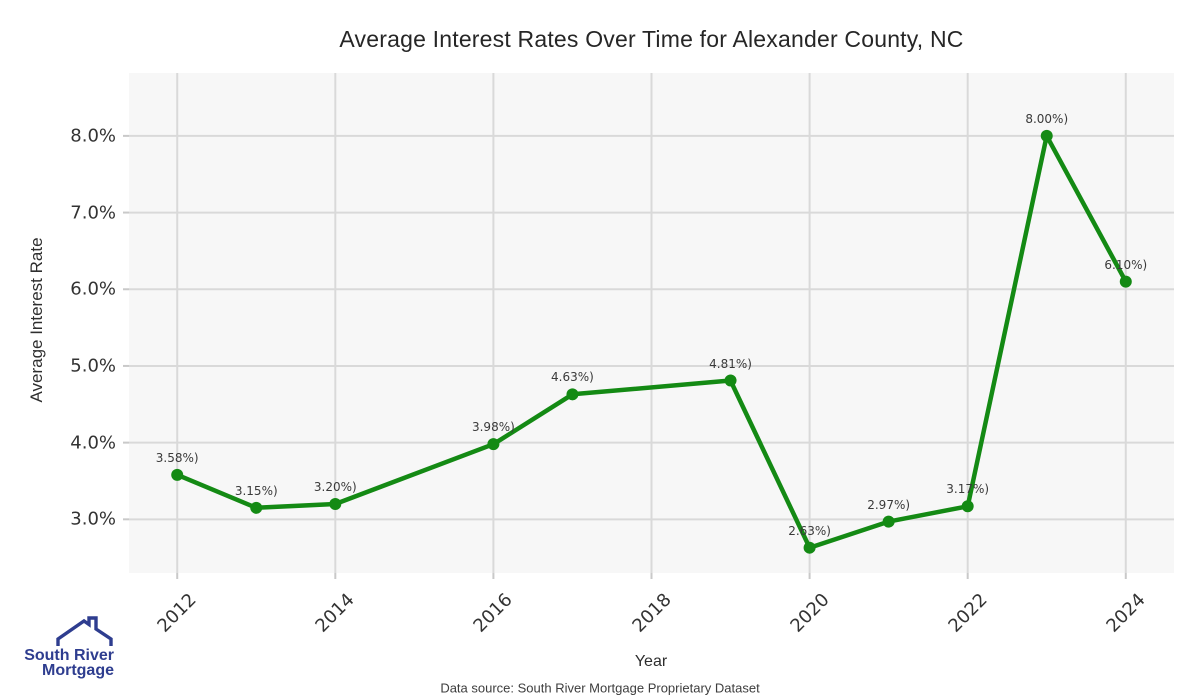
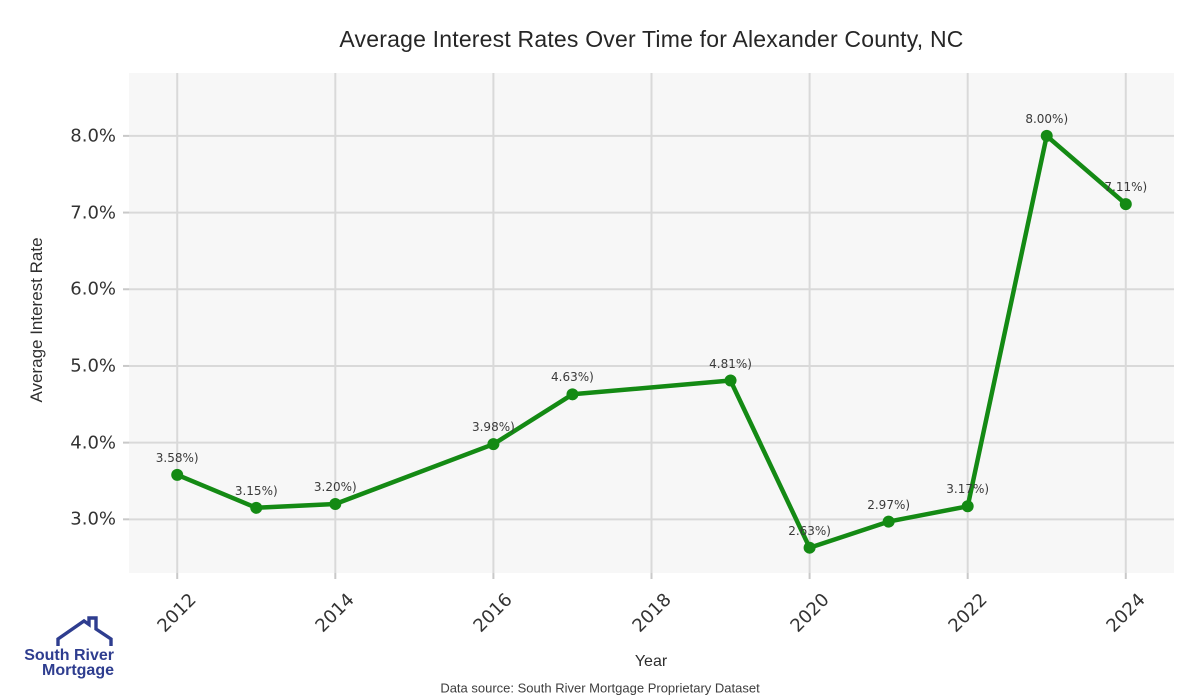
2024: 6.10% -> 7.11%
